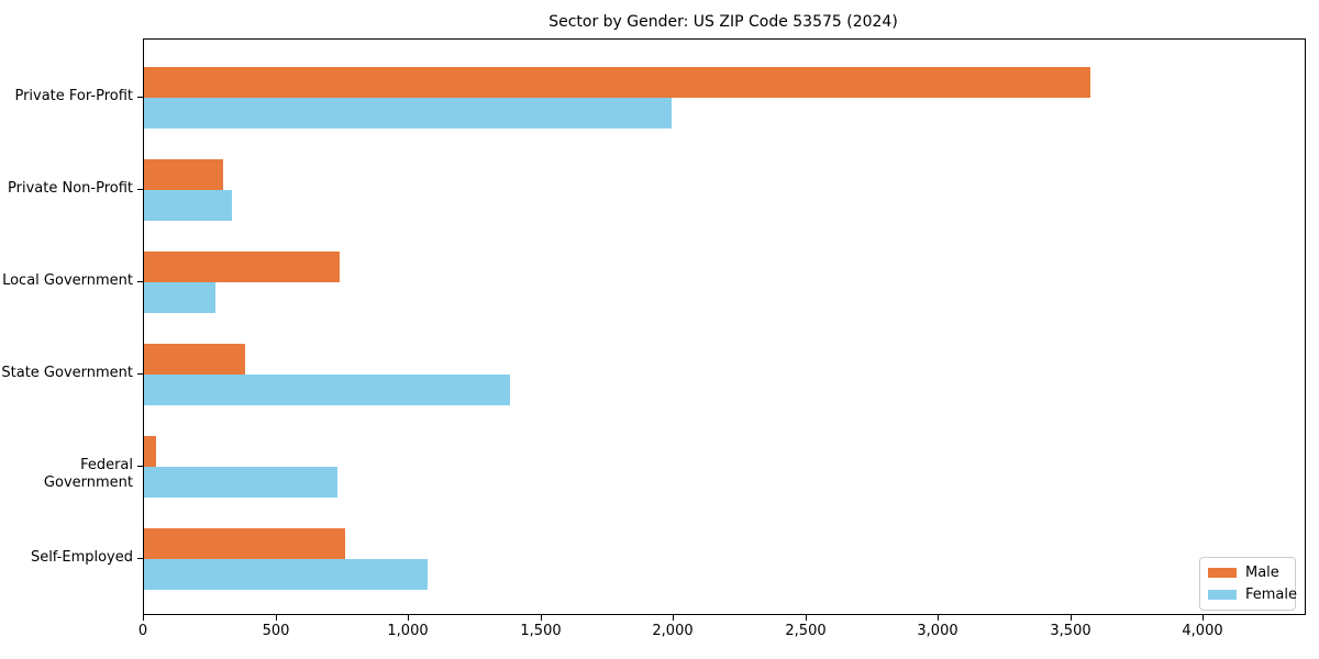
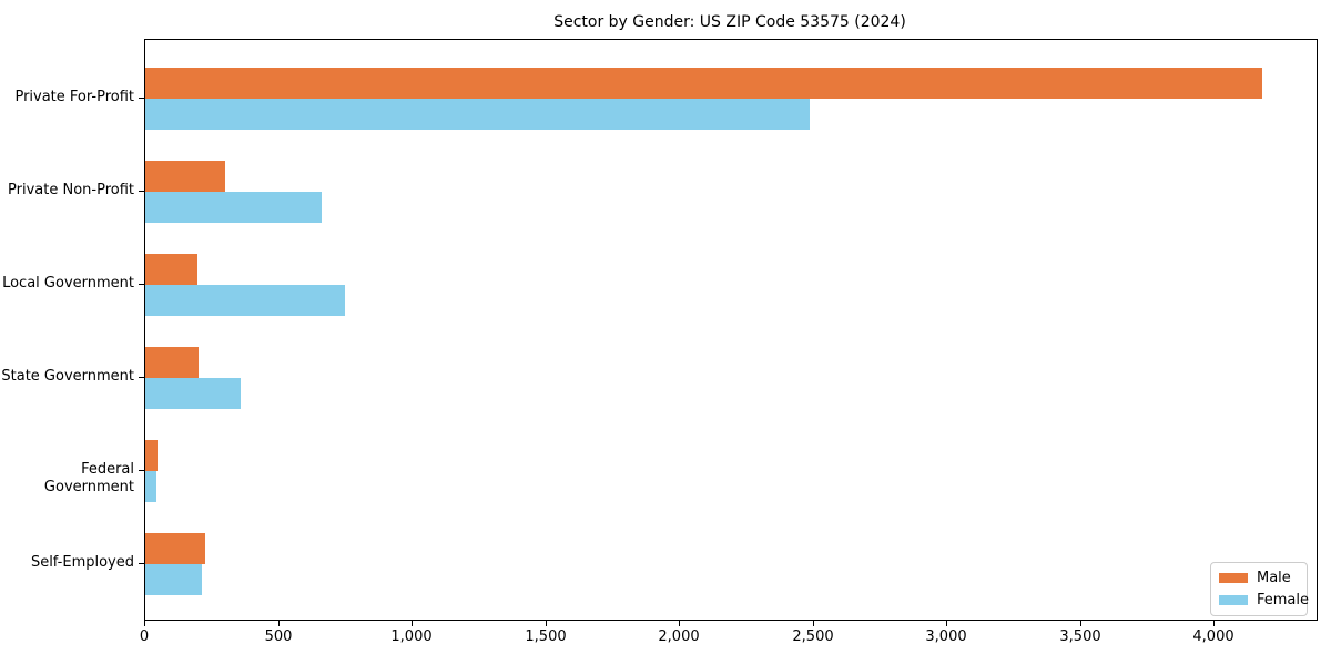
Male/Private For-Profit: 3570 -> 4180
Female/Private For-Profit: 1990 -> 2480
Female/Private Non-Profit: 330 -> 660
Male/Local Government: 740 -> 200
Female/Local Government: 270 -> 740
Male/State Government: 380 -> 200
Female/State Government: 1380 -> 360
Female/Federal Government: 730 -> 40
Male/Self-Employed: 760 -> 220
Female/Self-Employed: 1070 -> 210
